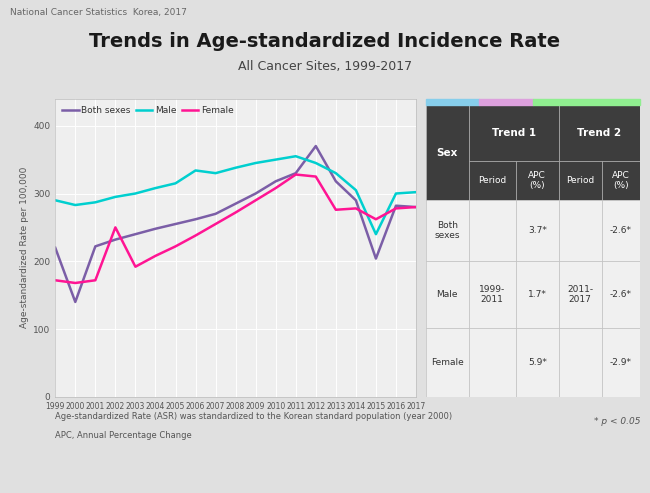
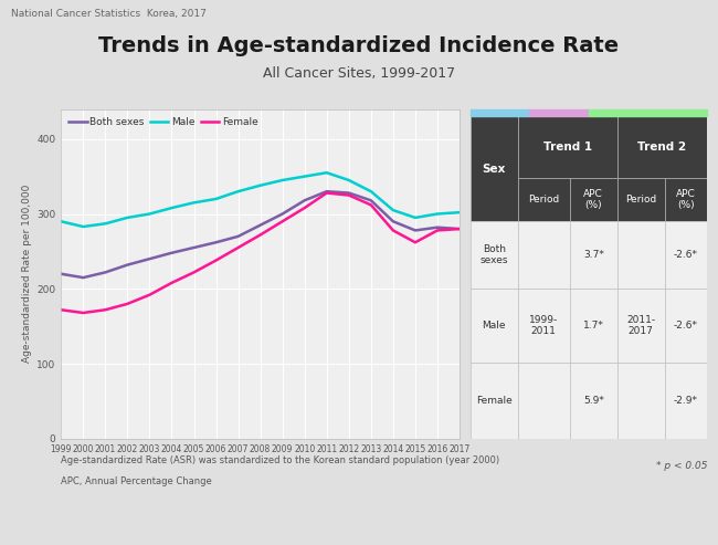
Both sexes/2000: 140 -> 215
Female/2002: 250 -> 180
Male/2006: 334 -> 320
Both sexes/2012: 370 -> 328
Female/2013: 276 -> 312
Both sexes/2015: 204 -> 278
Male/2015: 240 -> 295
